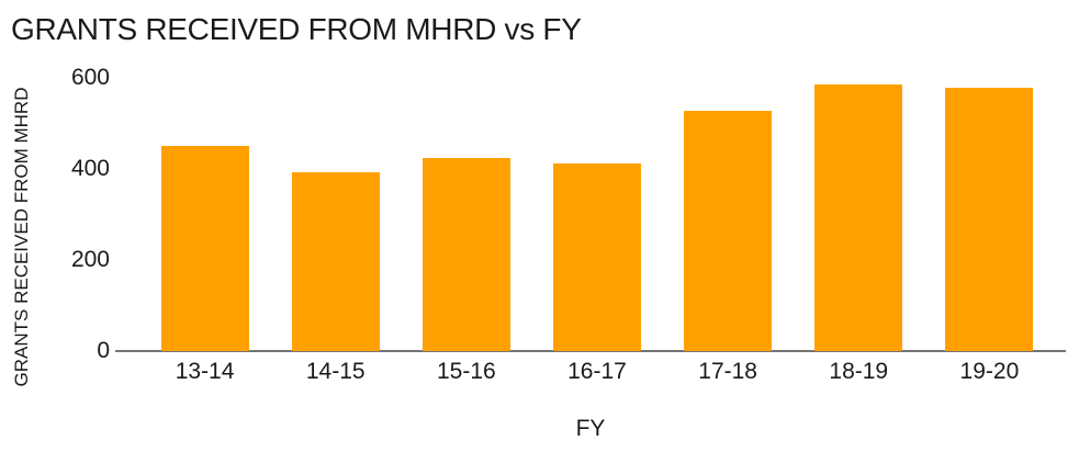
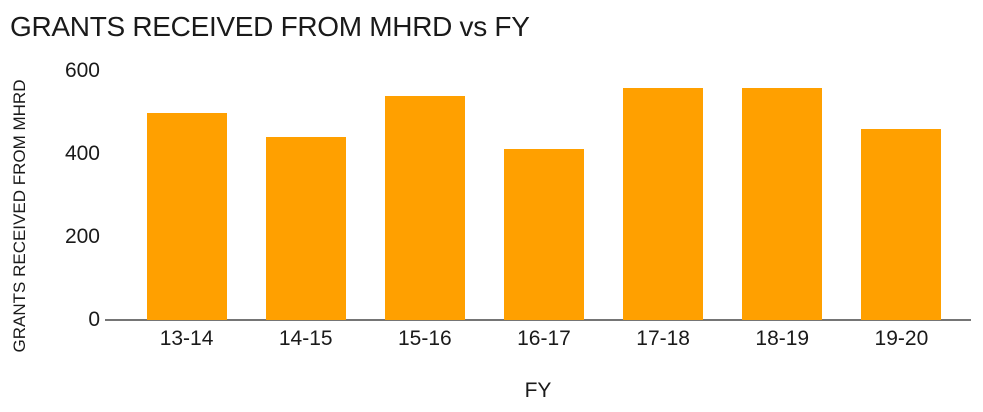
13-14: 450 -> 500
14-15: 390 -> 440
15-16: 420 -> 540
17-18: 530 -> 560
18-19: 580 -> 560
19-20: 580 -> 460
